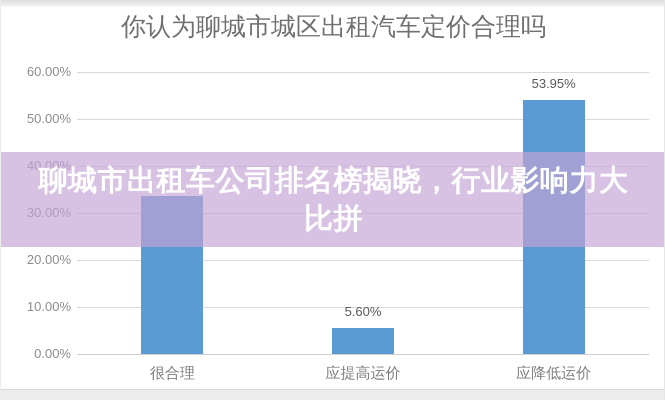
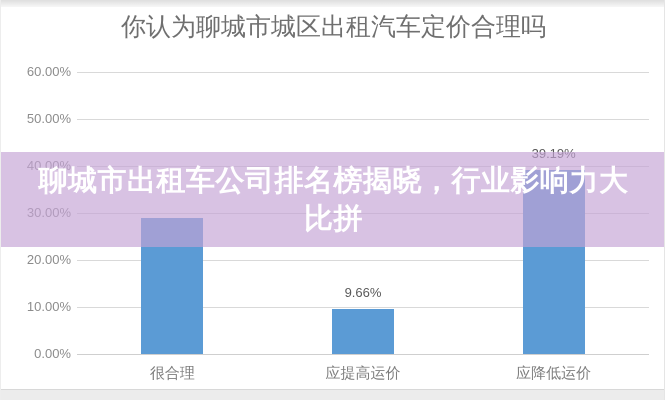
很合理: 34% -> 29%
应提高运价: 5.60% -> 9.66%
应降低运价: 53.95% -> 39.19%
